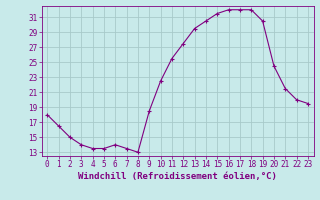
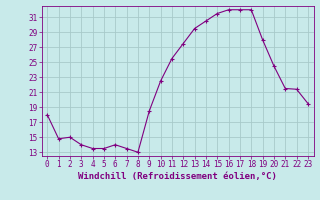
1: 16.5 -> 14.8
19: 30.5 -> 28.0
22: 20.0 -> 21.4
